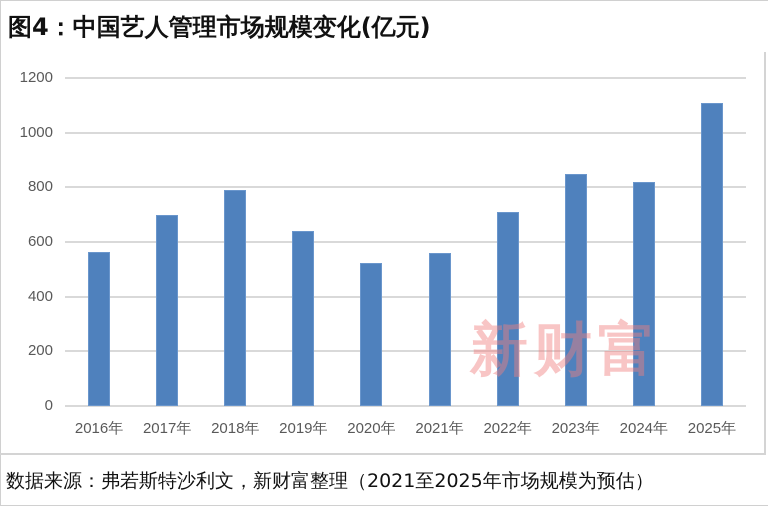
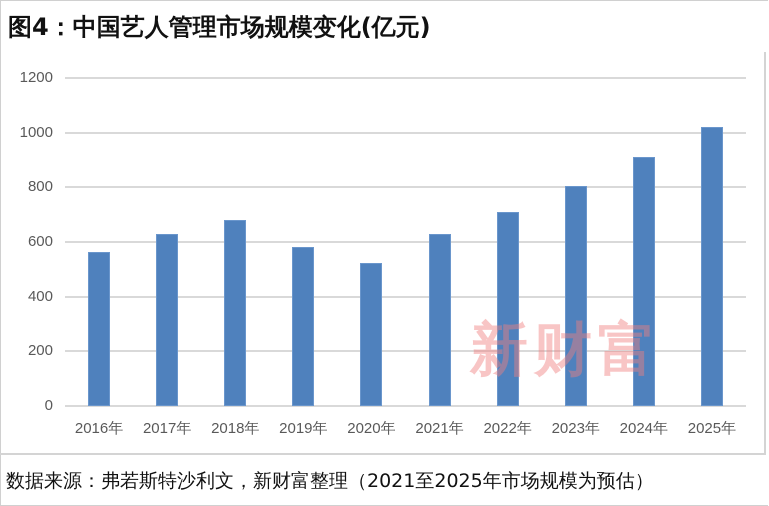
2017年: 700 -> 630
2018年: 790 -> 680
2019年: 640 -> 580
2021年: 560 -> 630
2023年: 850 -> 800
2024年: 820 -> 910
2025年: 1110 -> 1020
